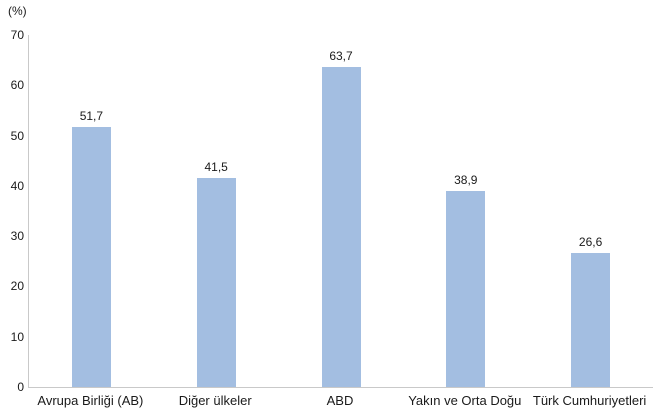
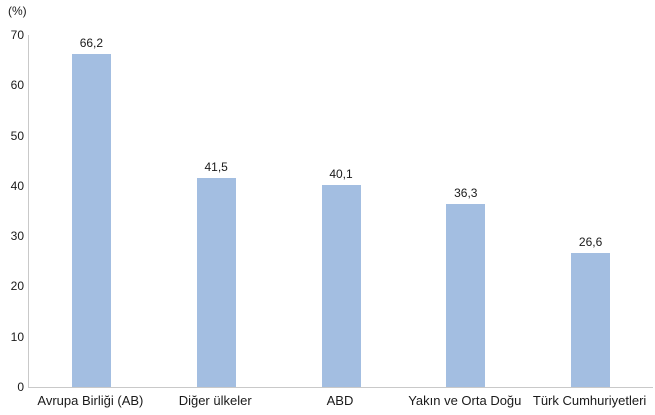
Avrupa Birliği (AB): 51,7 -> 66,2
ABD: 63,7 -> 40,1
Yakın ve Orta Doğu: 38,9 -> 36,3
